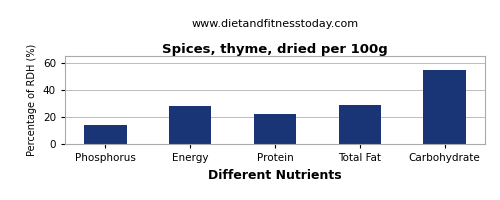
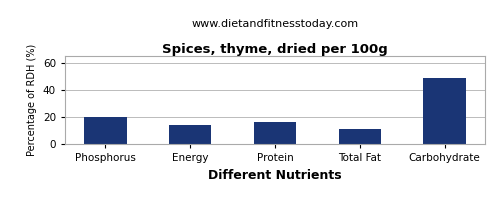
Phosphorus: 14 -> 20
Energy: 28 -> 14
Protein: 22 -> 16
Total Fat: 29 -> 11
Carbohydrate: 55 -> 49
